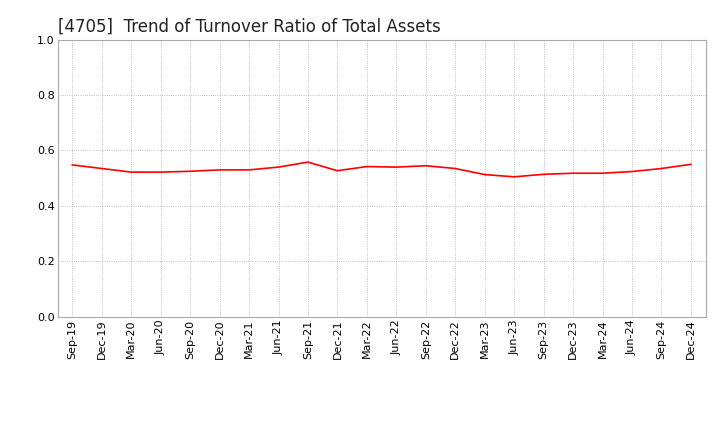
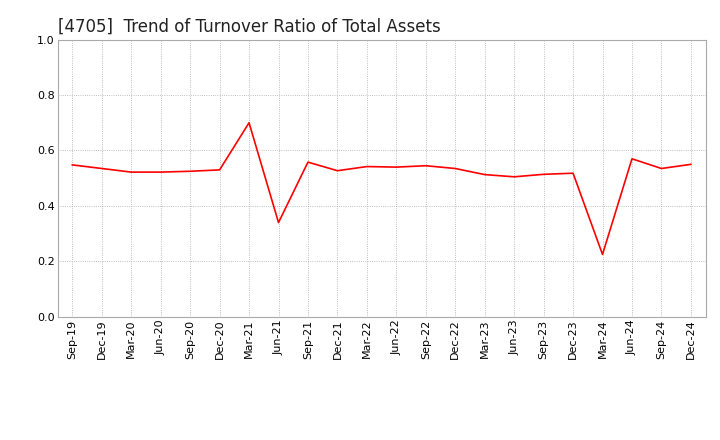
Mar-21: 0.530 -> 0.700
Jun-21: 0.540 -> 0.340
Mar-24: 0.518 -> 0.225
Jun-24: 0.524 -> 0.570
